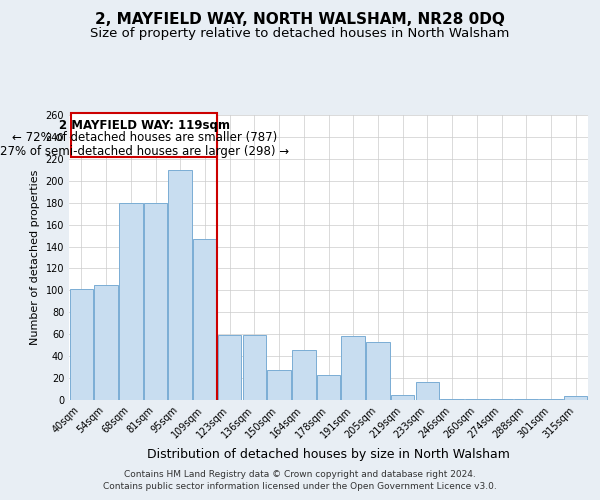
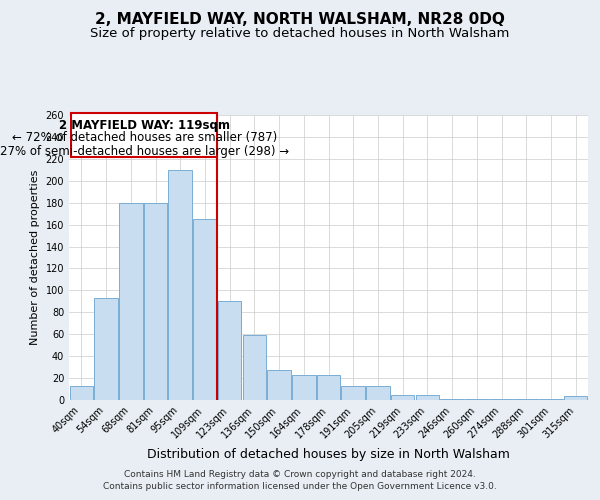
40sqm: 101 -> 13
54sqm: 105 -> 93
109sqm: 147 -> 165
123sqm: 59 -> 90
164sqm: 46 -> 23
191sqm: 58 -> 13
205sqm: 53 -> 13
233sqm: 16 -> 5
